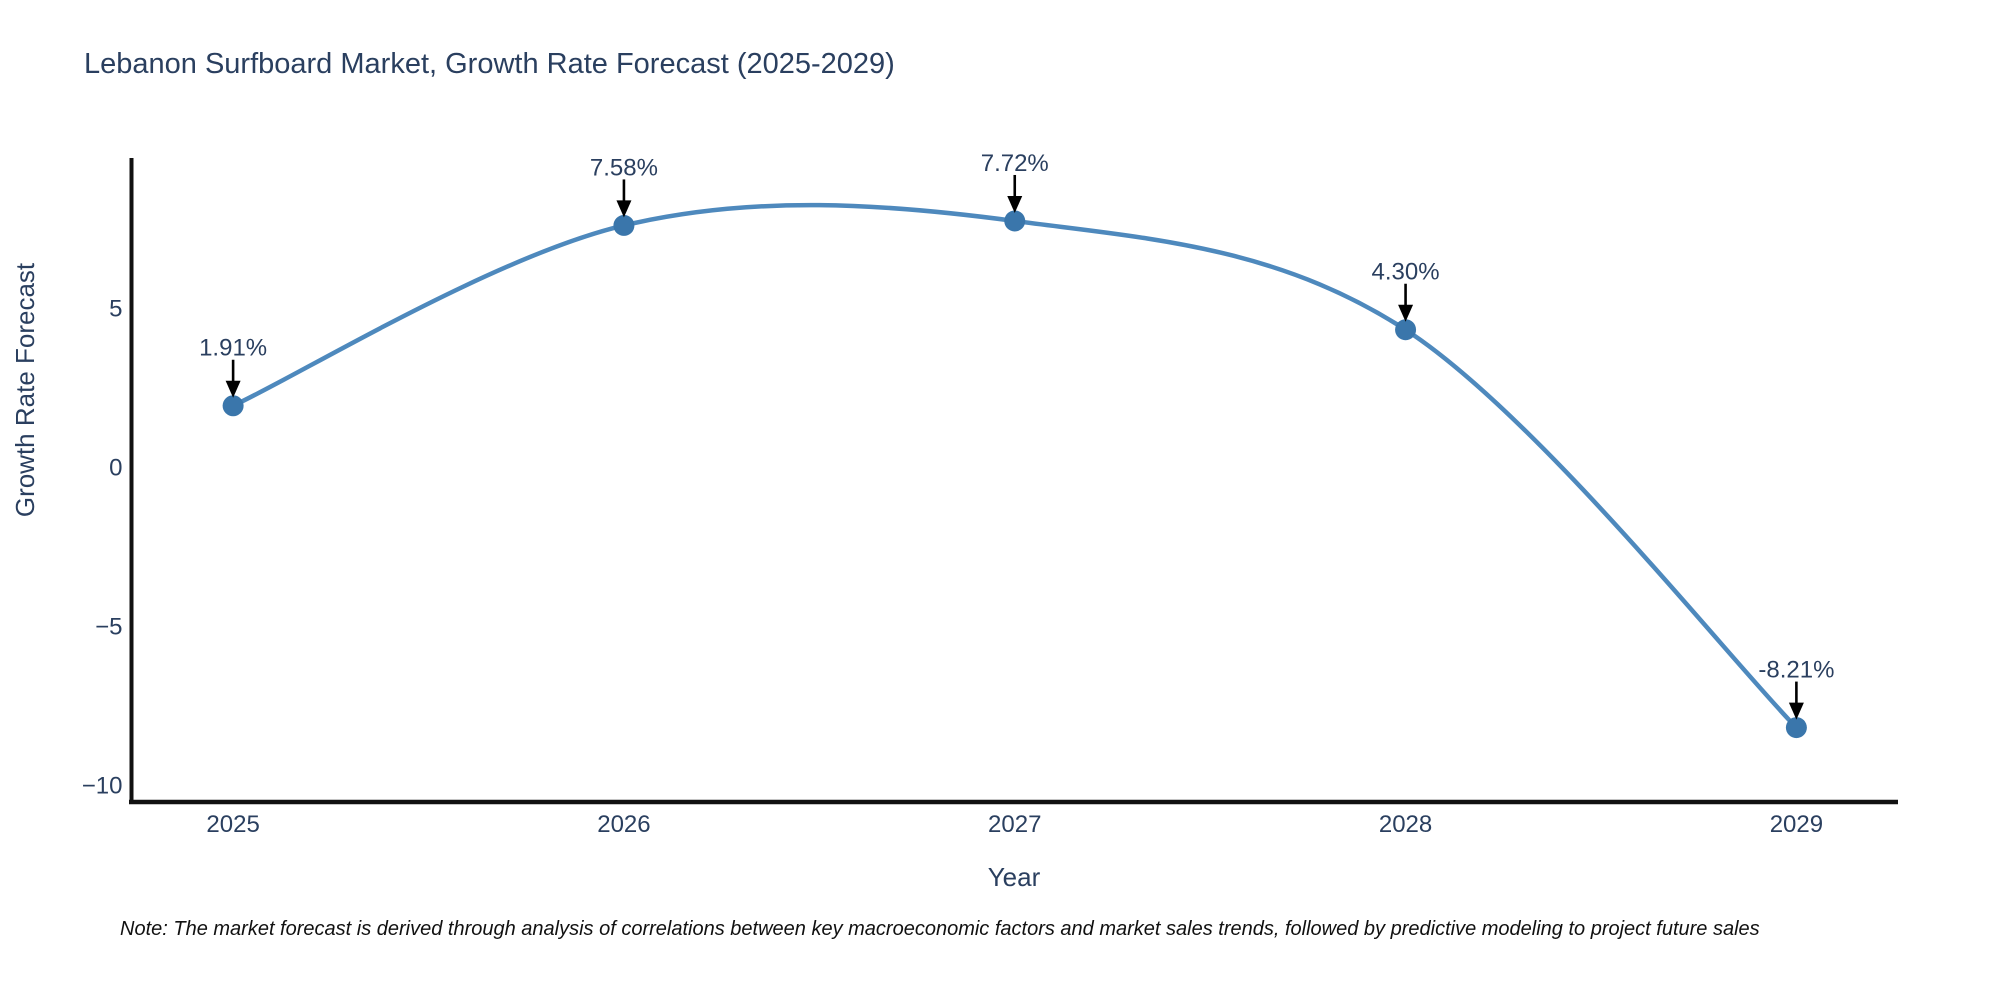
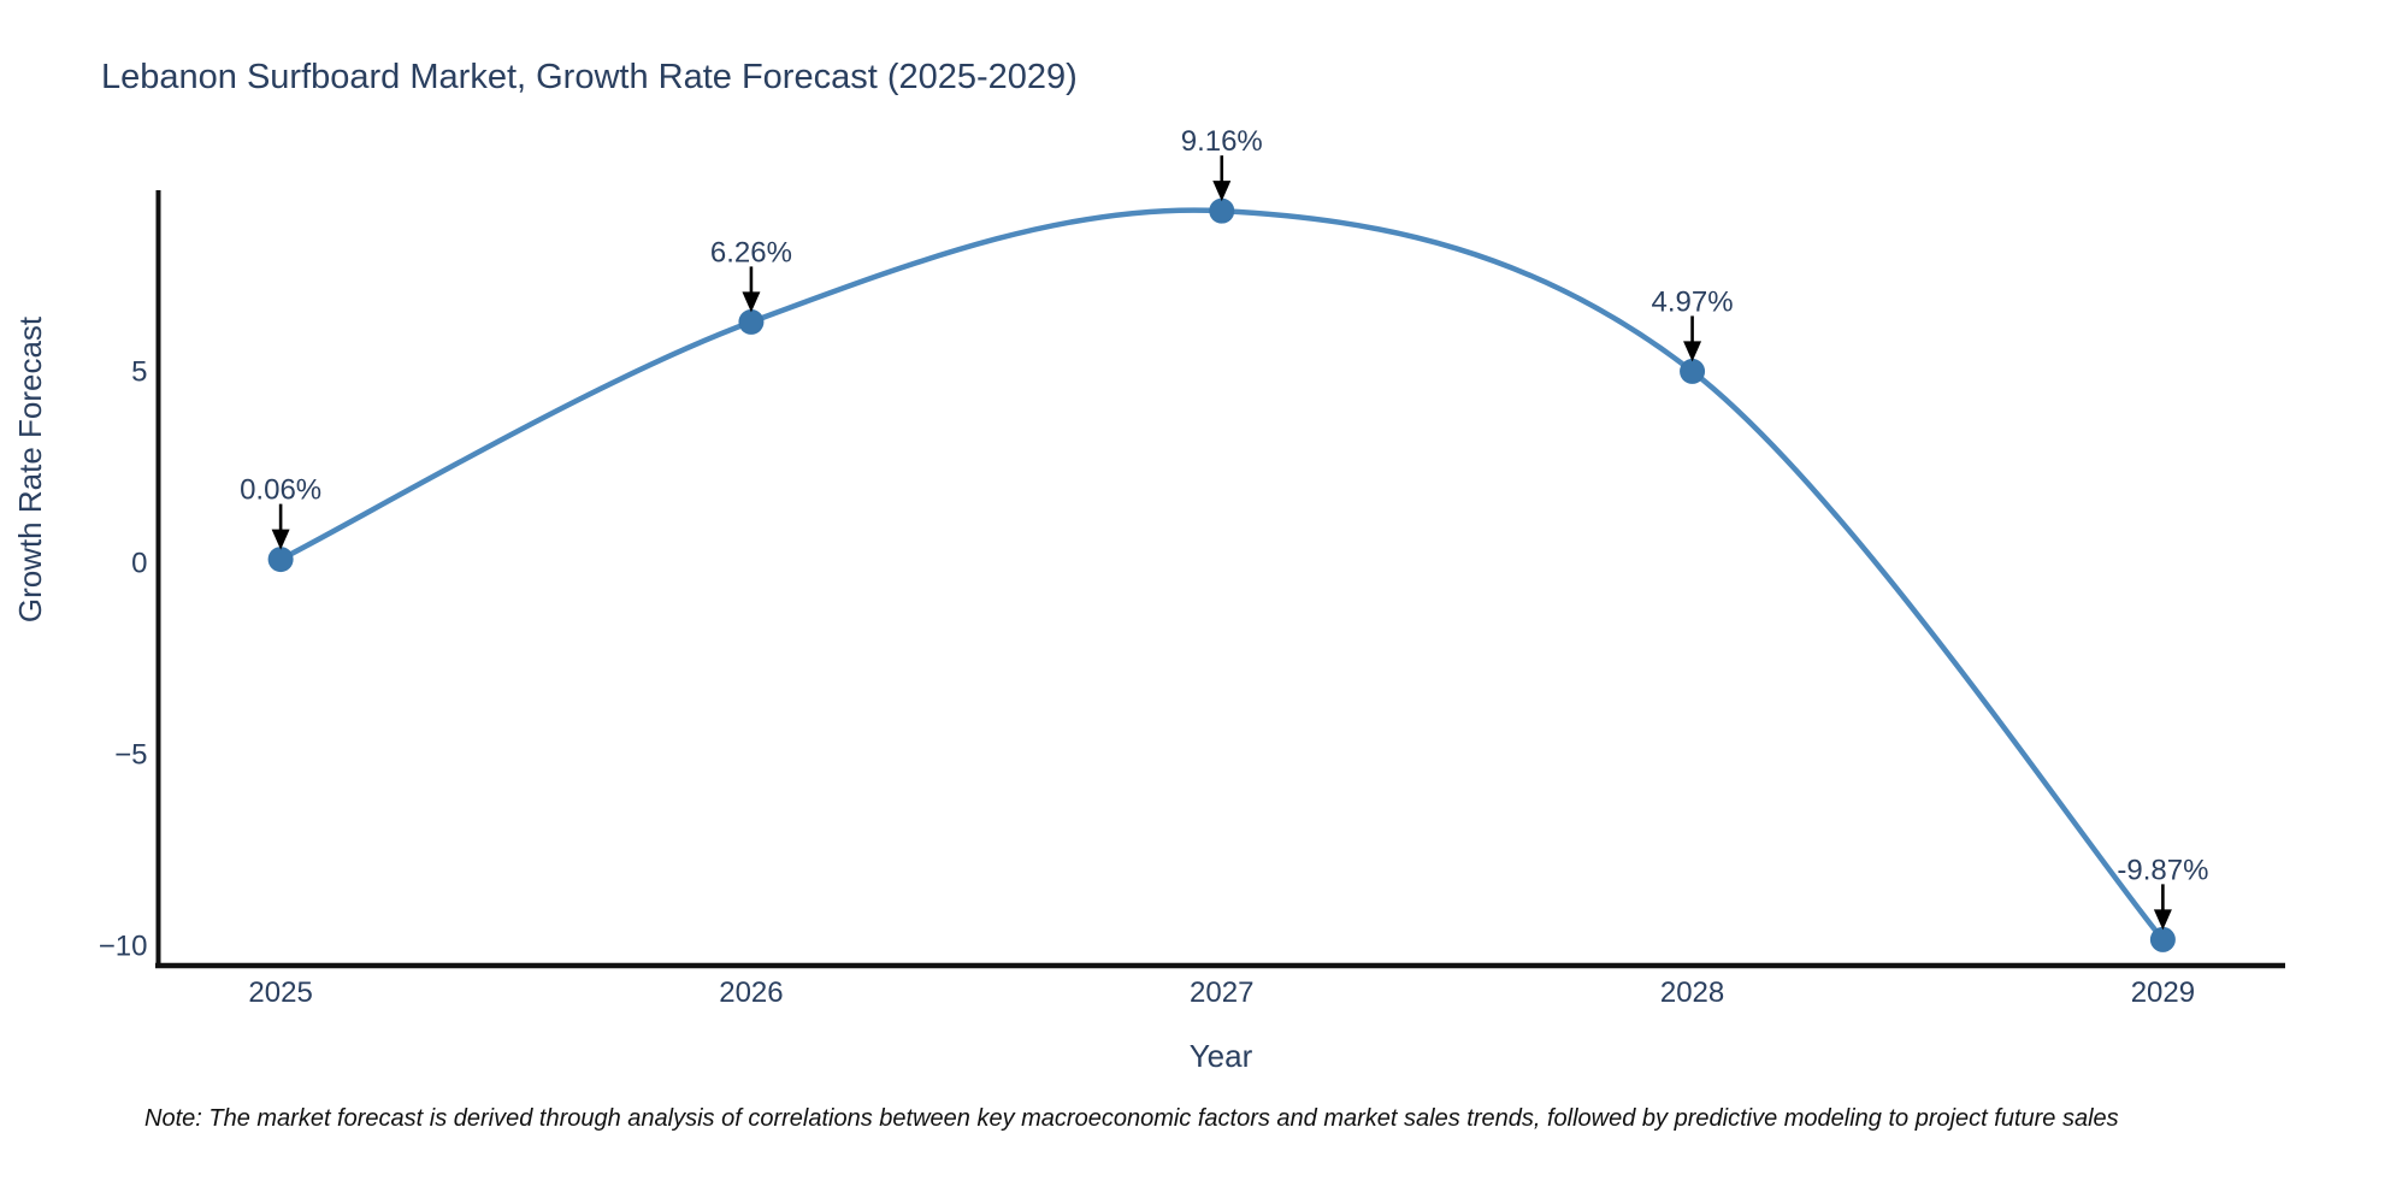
2025: 1.91% -> 0.06%
2026: 7.58% -> 6.26%
2027: 7.72% -> 9.16%
2028: 4.30% -> 4.97%
2029: -8.21% -> -9.87%
